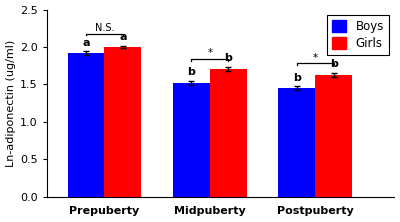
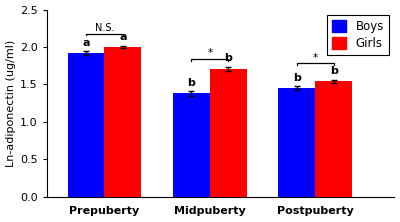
Boys/Midpuberty: 1.52 -> 1.38
Girls/Postpuberty: 1.63 -> 1.54
